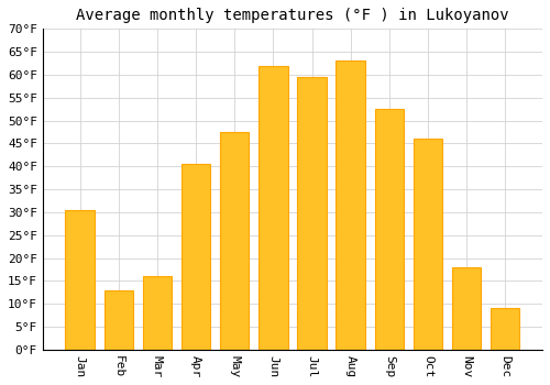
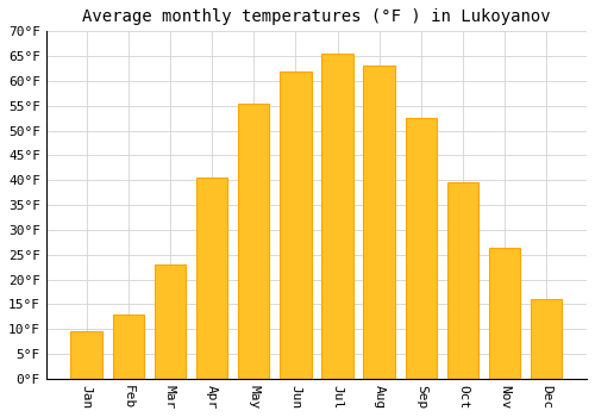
Jan: 30.5°F -> 9.5°F
Mar: 16.0°F -> 23.0°F
May: 47.5°F -> 55.5°F
Jul: 59.5°F -> 65.5°F
Oct: 46.0°F -> 39.5°F
Nov: 18.0°F -> 26.5°F
Dec: 9.0°F -> 16.0°F
